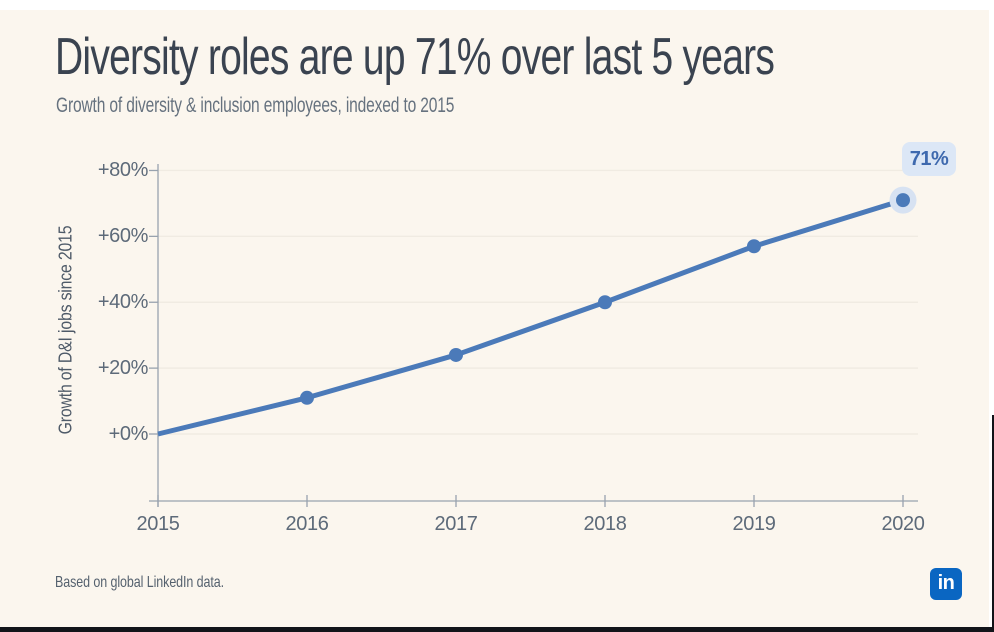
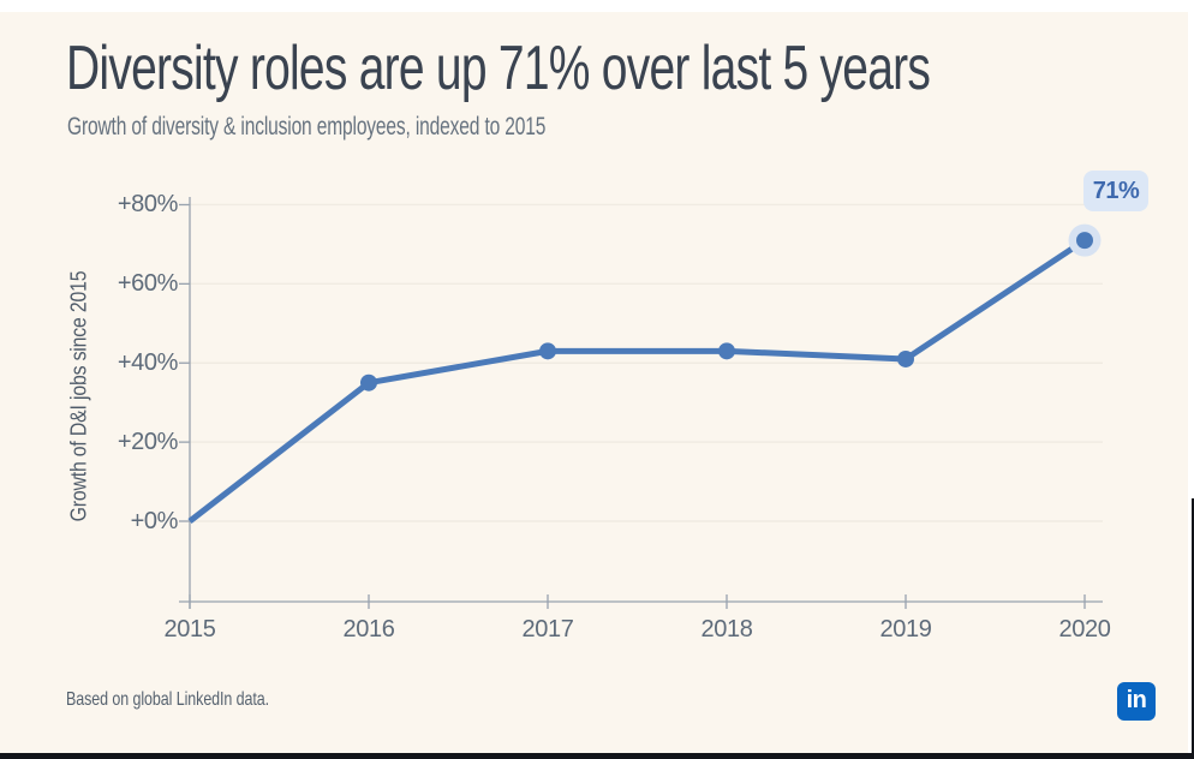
2016: 11% -> 35%
2017: 24% -> 43%
2018: 40% -> 43%
2019: 57% -> 41%
